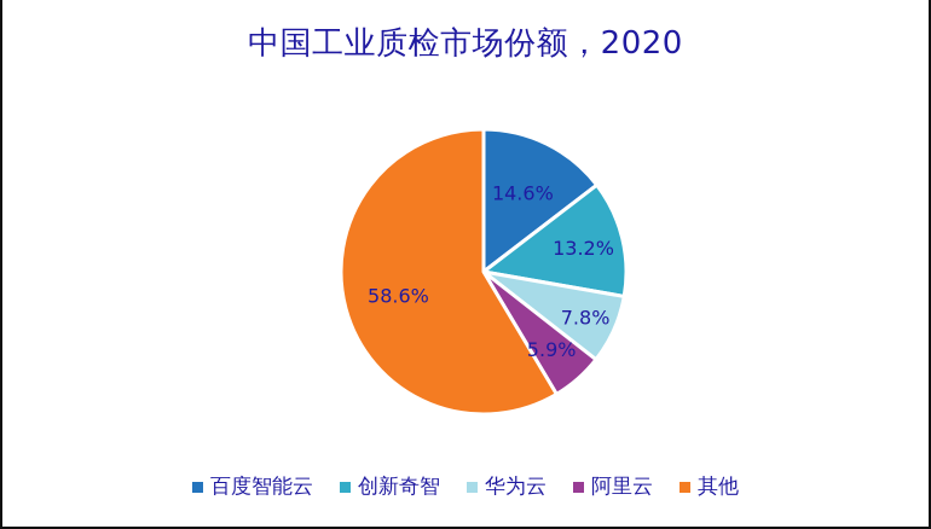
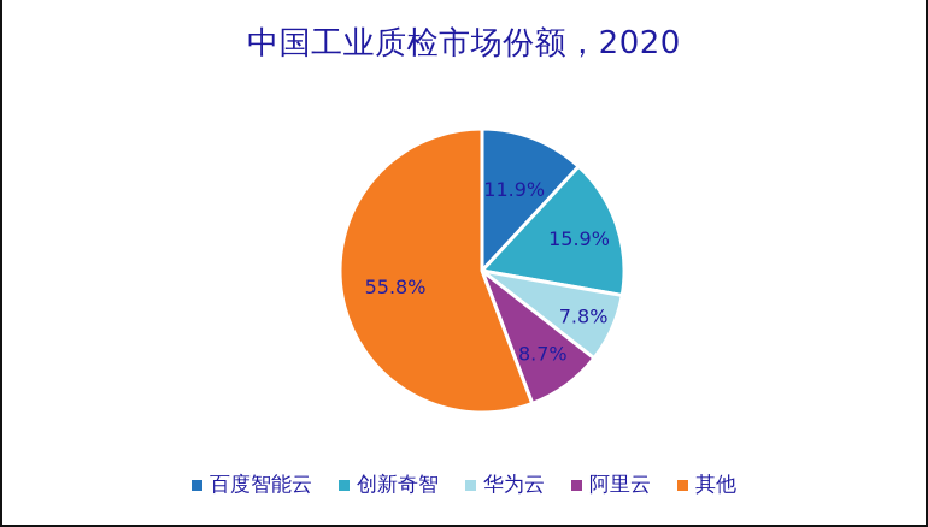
百度智能云: 14.6% -> 11.9%
创新奇智: 13.2% -> 15.9%
阿里云: 5.9% -> 8.7%
其他: 58.6% -> 55.8%
